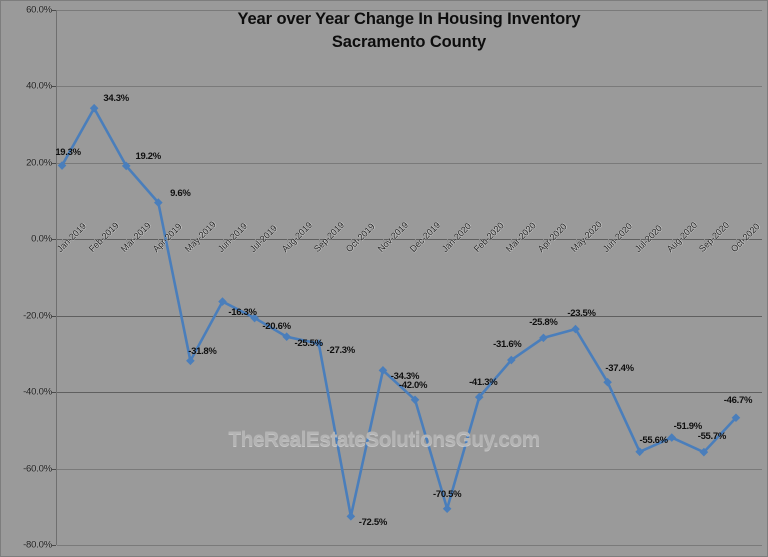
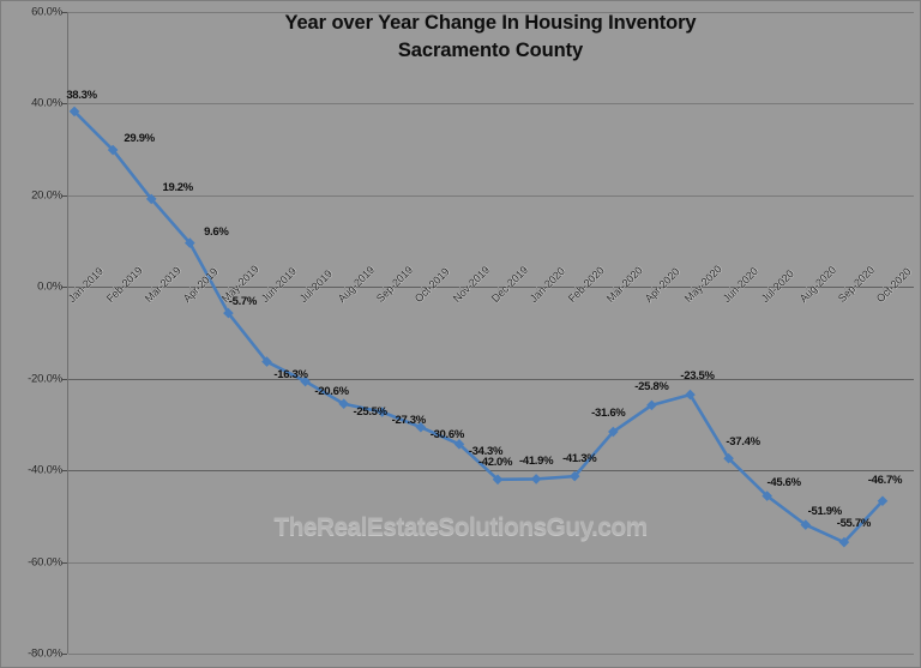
Jan-2019: 19.3% -> 38.3%
Feb-2019: 34.3% -> 29.9%
May-2019: -31.8% -> -5.7%
Oct-2019: -72.5% -> -30.6%
Jan-2020: -70.5% -> -41.9%
Jul-2020: -55.6% -> -45.6%
